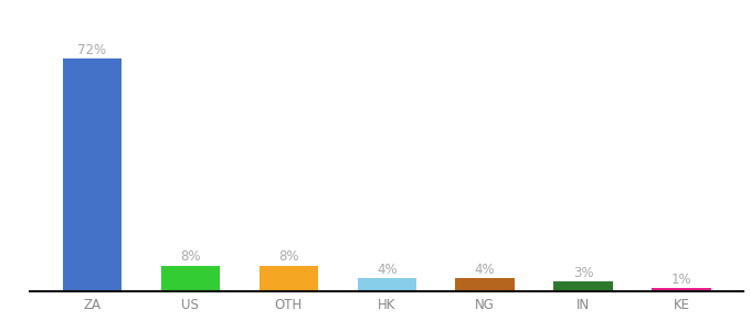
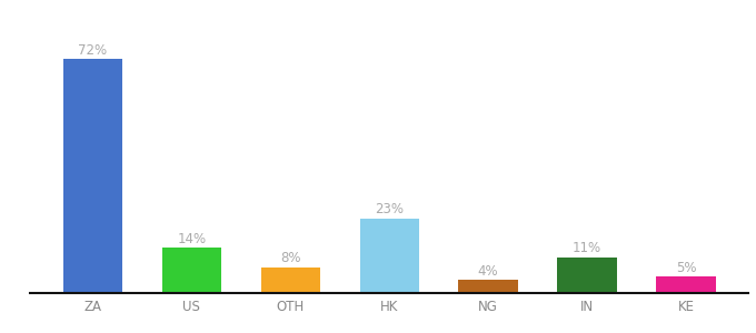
US: 8% -> 14%
HK: 4% -> 23%
IN: 3% -> 11%
KE: 1% -> 5%
